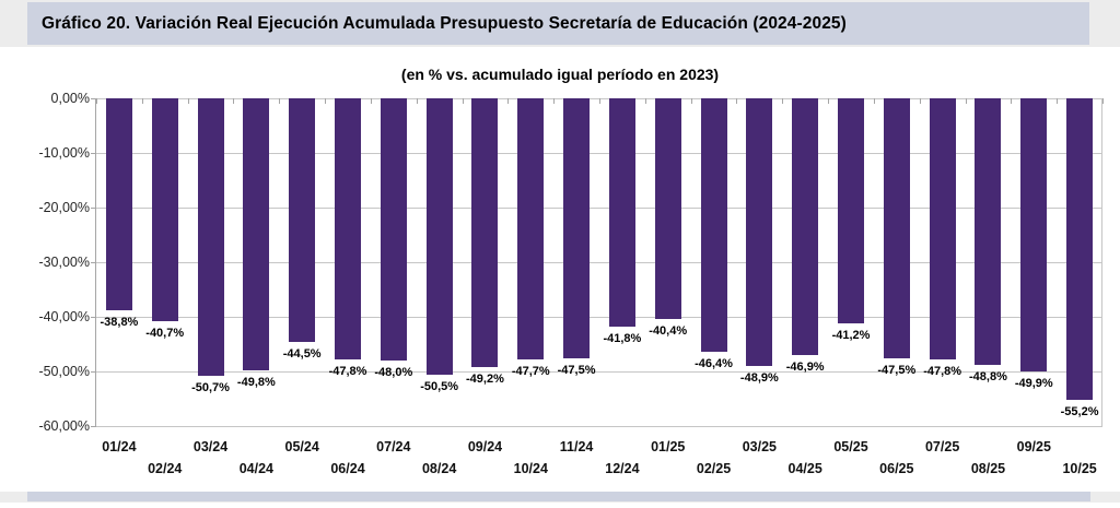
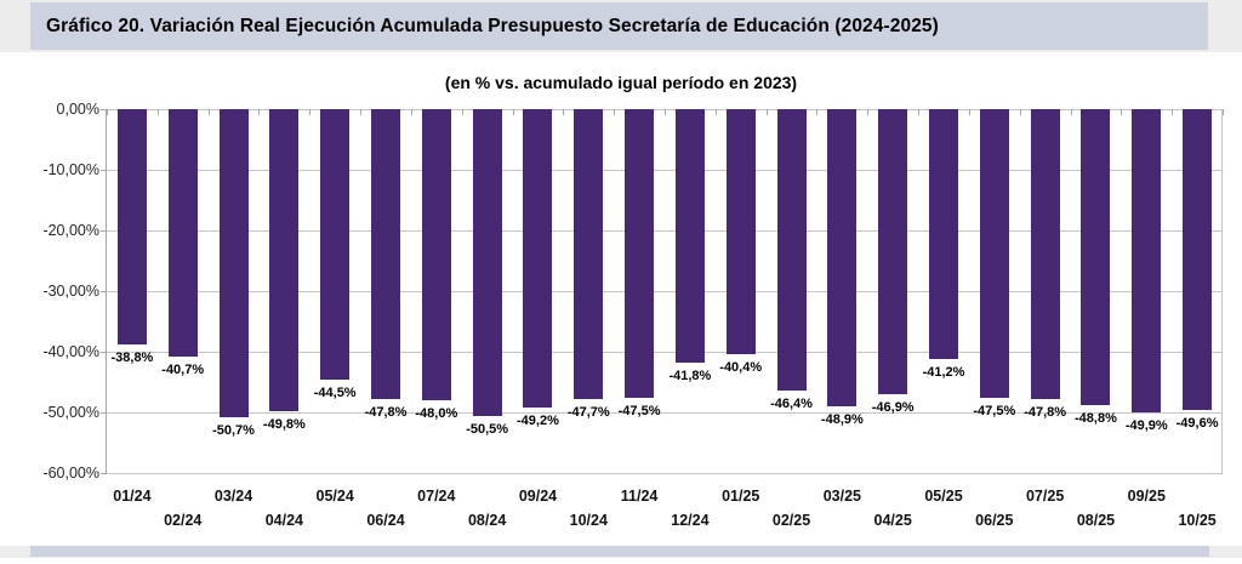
10/25: -55,2% -> -49,6%
